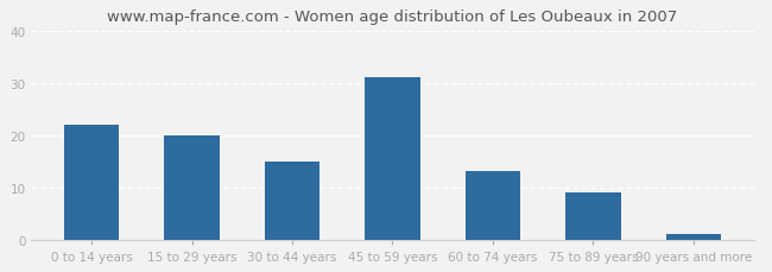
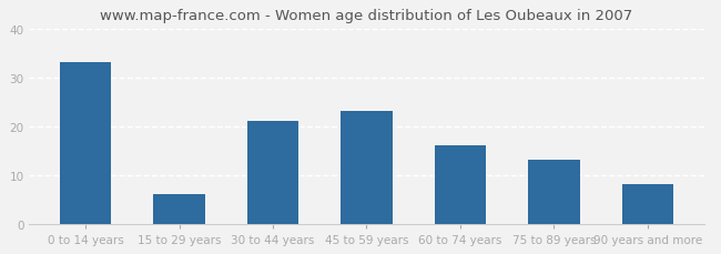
0 to 14 years: 22 -> 33
15 to 29 years: 20 -> 6
30 to 44 years: 15 -> 21
45 to 59 years: 31 -> 23
60 to 74 years: 13 -> 16
75 to 89 years: 9 -> 13
90 years and more: 1 -> 8
